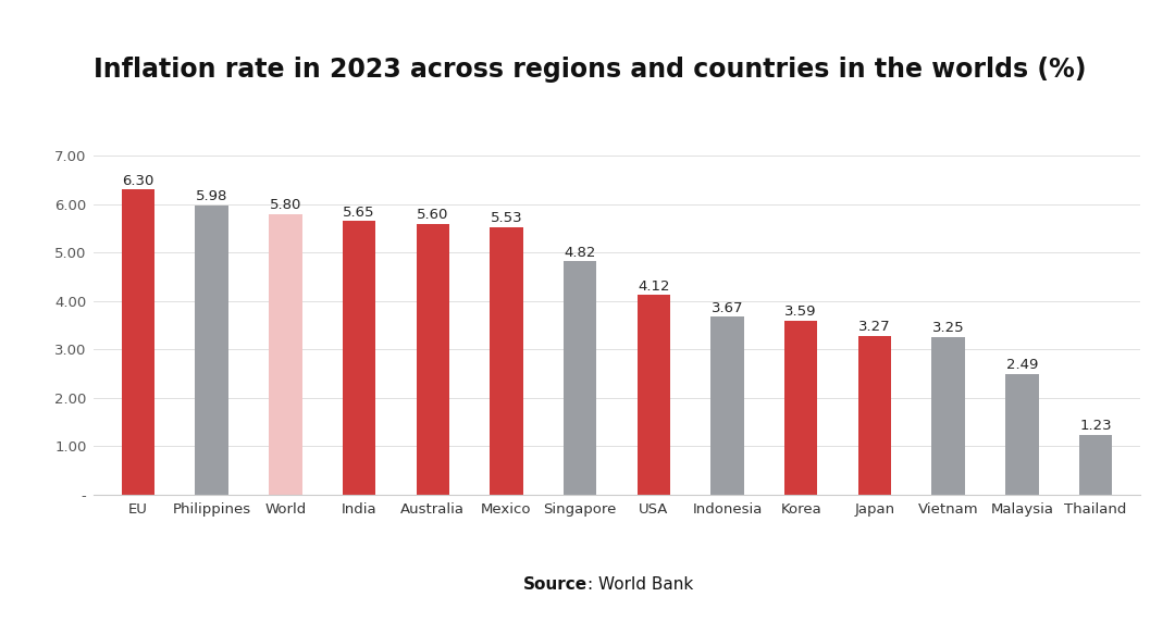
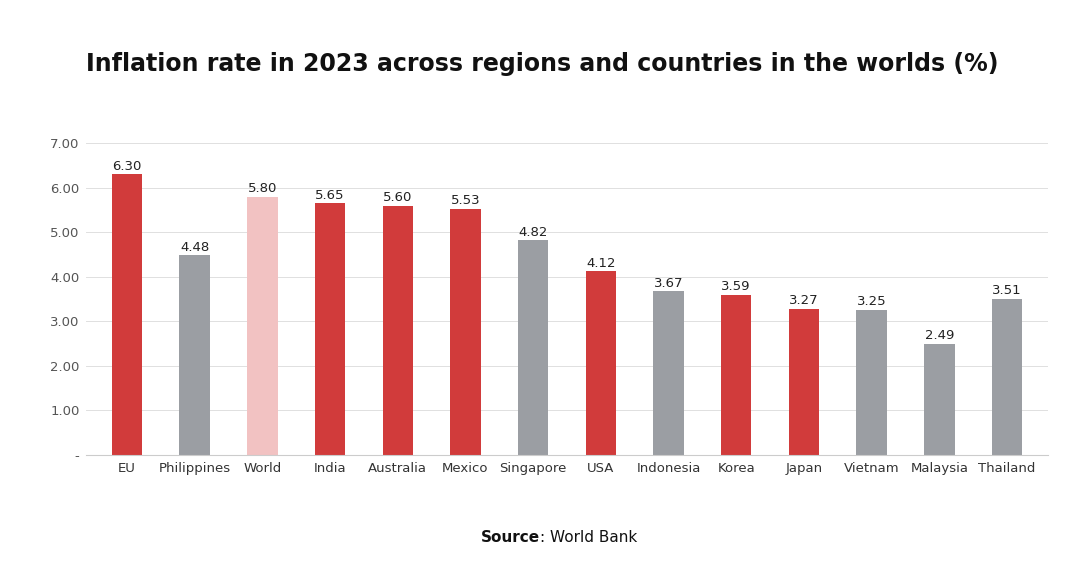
Philippines: 5.98 -> 4.48
Thailand: 1.23 -> 3.51
